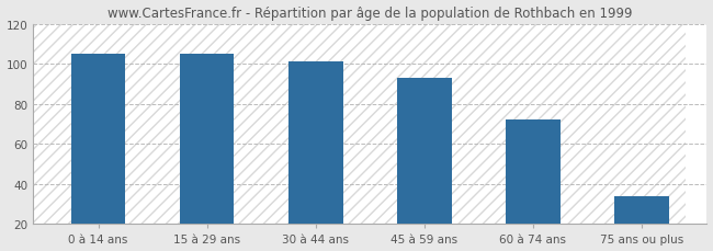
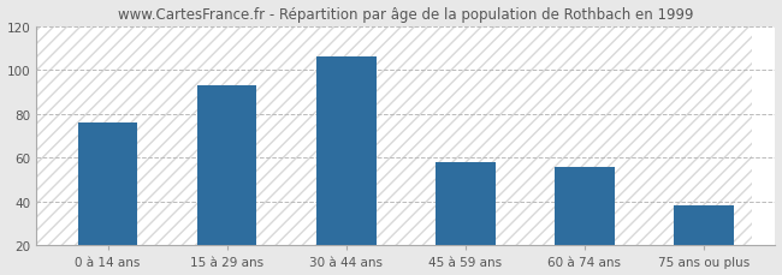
0 à 14 ans: 105 -> 76
15 à 29 ans: 105 -> 93
30 à 44 ans: 101 -> 106
45 à 59 ans: 93 -> 58
60 à 74 ans: 72 -> 56
75 ans ou plus: 34 -> 38
